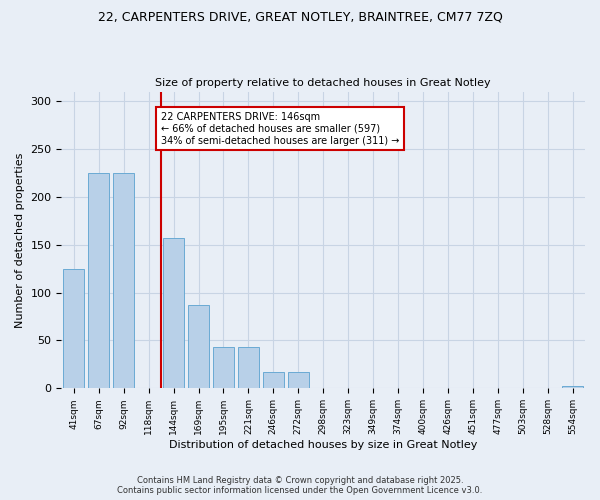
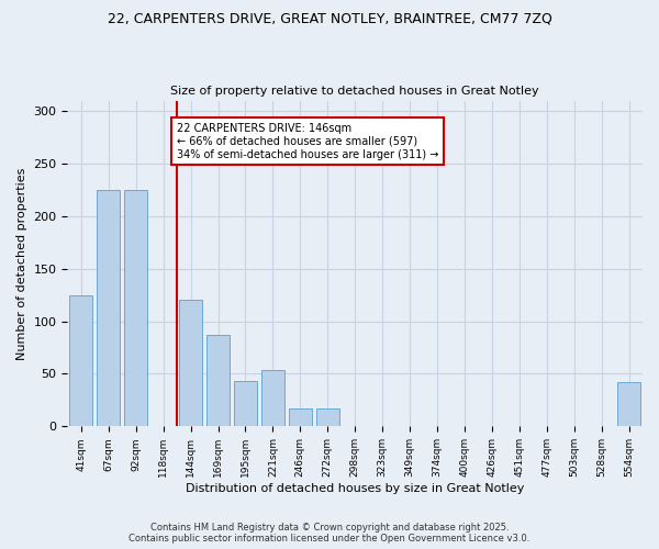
144sqm: 157 -> 120
221sqm: 43 -> 54
554sqm: 2 -> 42
